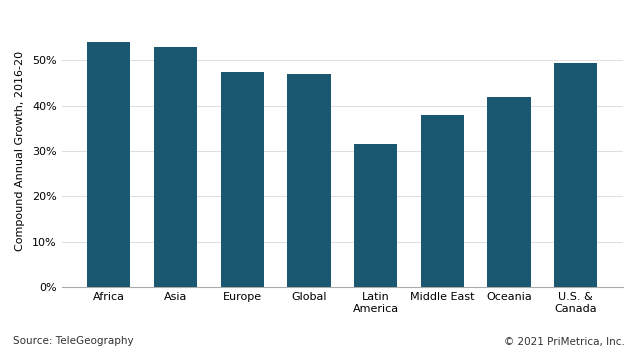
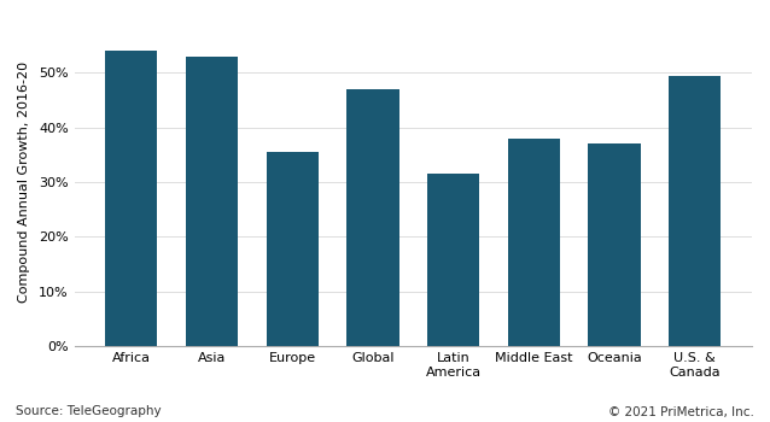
Europe: 47.5% -> 35.5%
Oceania: 42.0% -> 37.0%
